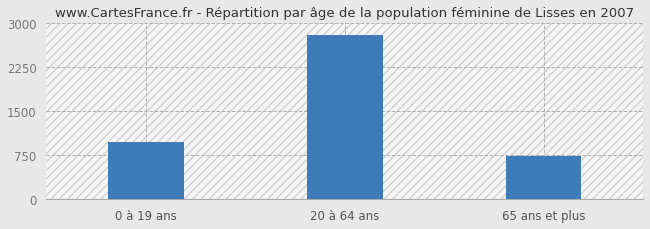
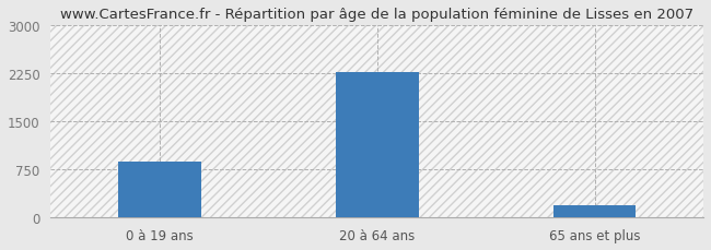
0 à 19 ans: 980 -> 870
20 à 64 ans: 2800 -> 2270
65 ans et plus: 740 -> 190
